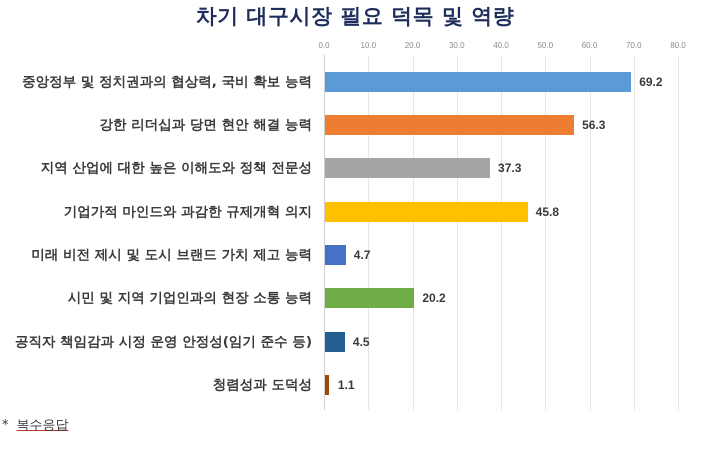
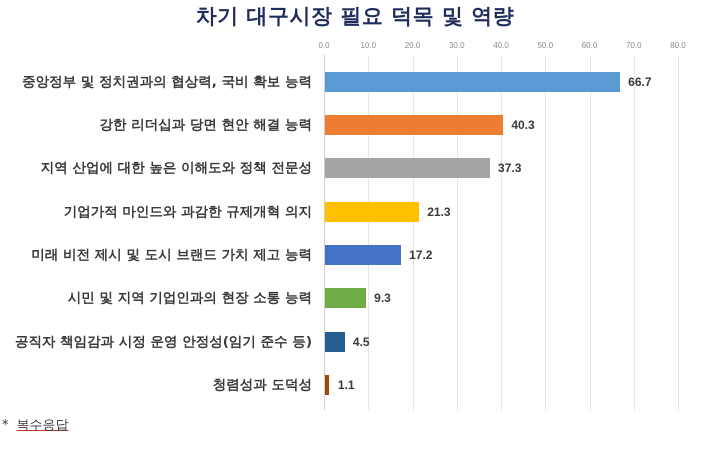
중앙정부 및 정치권과의 협상력, 국비 확보 능력: 69.2 -> 66.7
강한 리더십과 당면 현안 해결 능력: 56.3 -> 40.3
기업가적 마인드와 과감한 규제개혁 의지: 45.8 -> 21.3
미래 비전 제시 및 도시 브랜드 가치 제고 능력: 4.7 -> 17.2
시민 및 지역 기업인과의 현장 소통 능력: 20.2 -> 9.3
